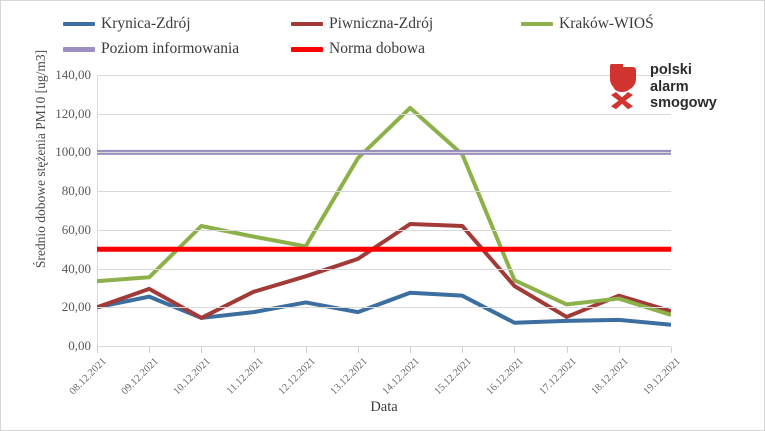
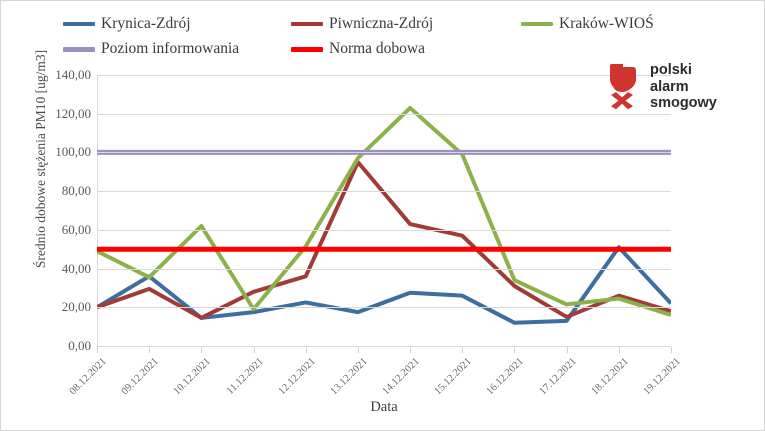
Kraków-WIOŚ/08.12.2021: 34 -> 49
Krynica-Zdrój/09.12.2021: 26 -> 36
Kraków-WIOŚ/11.12.2021: 56 -> 19
Piwniczna-Zdrój/13.12.2021: 45 -> 95
Piwniczna-Zdrój/15.12.2021: 62 -> 57
Krynica-Zdrój/18.12.2021: 14 -> 51
Krynica-Zdrój/19.12.2021: 11 -> 22
